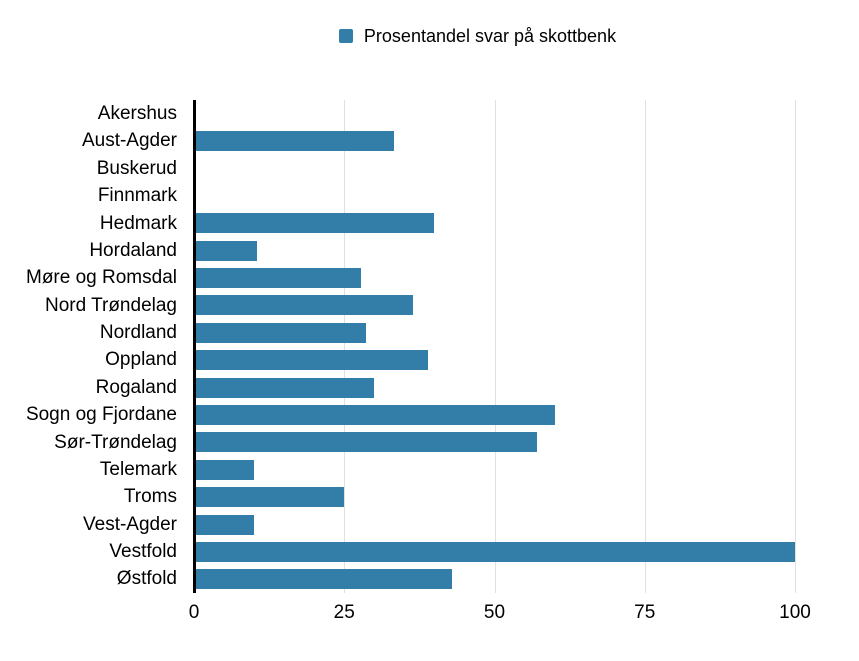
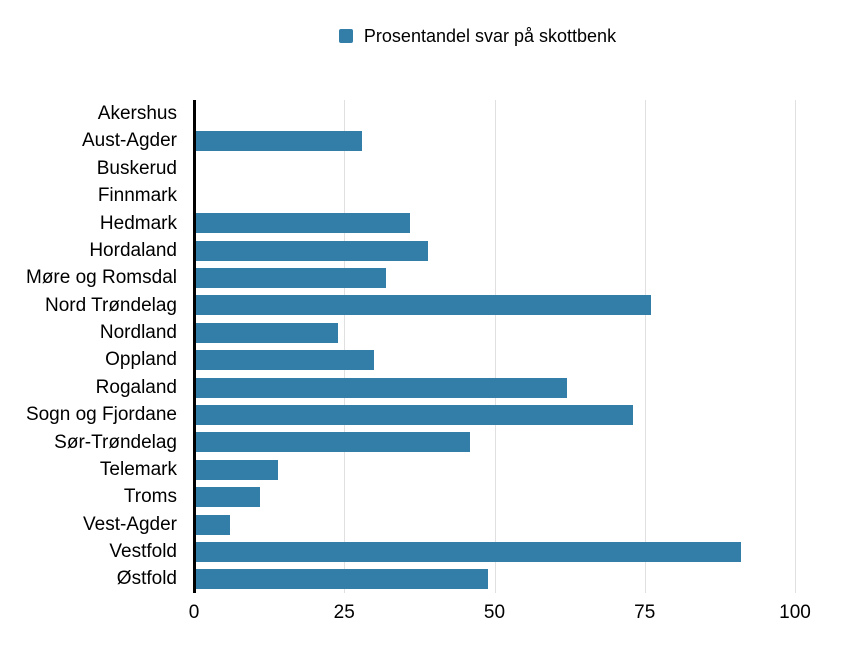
Aust-Agder: 33 -> 28
Hedmark: 40 -> 36
Hordaland: 10 -> 39
Møre og Romsdal: 28 -> 32
Nord Trøndelag: 36 -> 76
Nordland: 29 -> 24
Oppland: 39 -> 30
Rogaland: 30 -> 62
Sogn og Fjordane: 60 -> 73
Sør-Trøndelag: 57 -> 46
Telemark: 10 -> 14
Troms: 25 -> 11
Vest-Agder: 10 -> 6
Vestfold: 100 -> 91
Østfold: 43 -> 49
